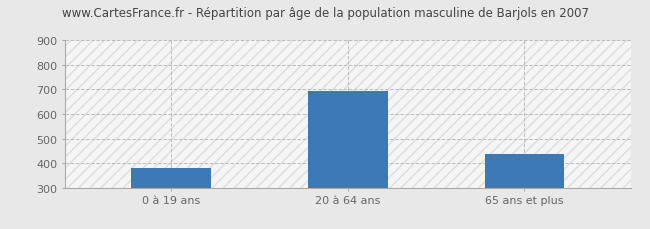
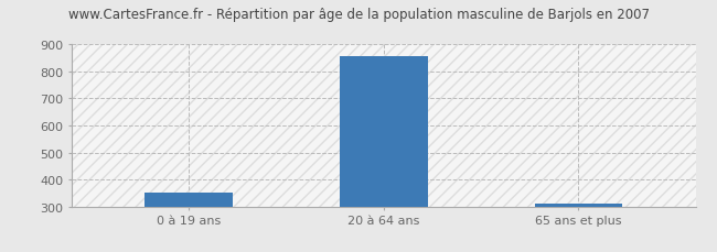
0 à 19 ans: 380 -> 352
20 à 64 ans: 695 -> 855
65 ans et plus: 435 -> 312
